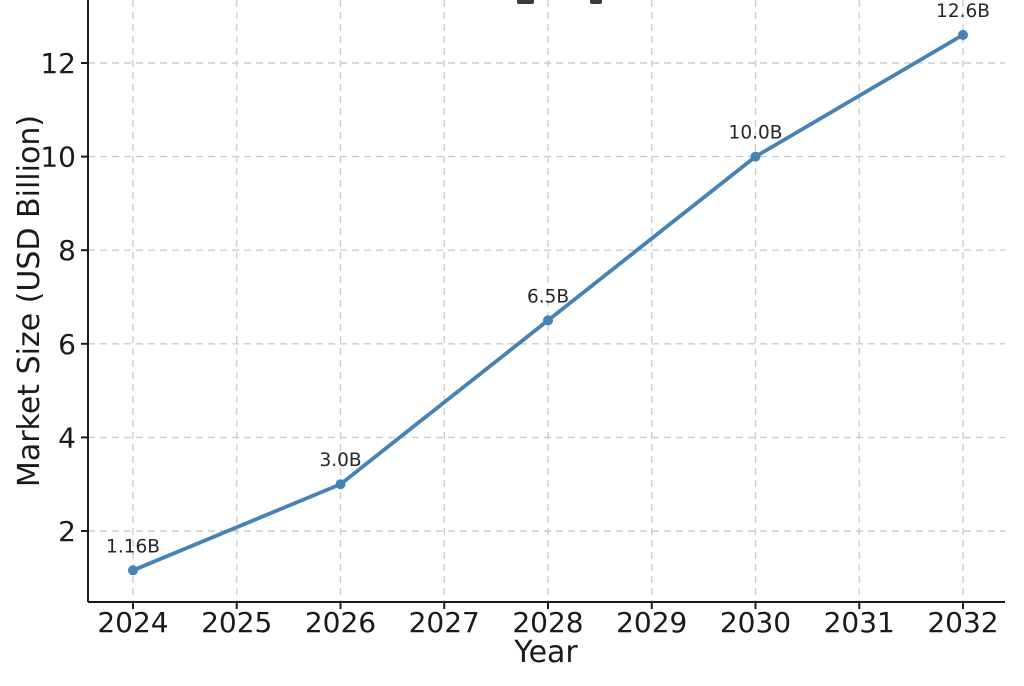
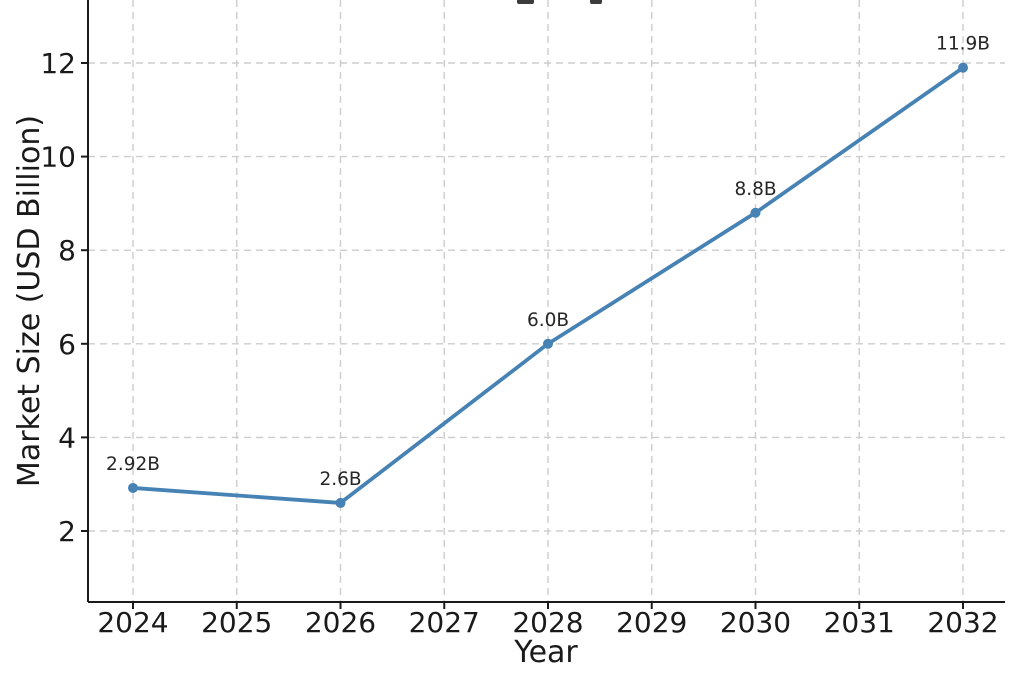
2024: 1.16B -> 2.92B
2026: 3.0B -> 2.6B
2028: 6.5B -> 6.0B
2030: 10.0B -> 8.8B
2032: 12.6B -> 11.9B
